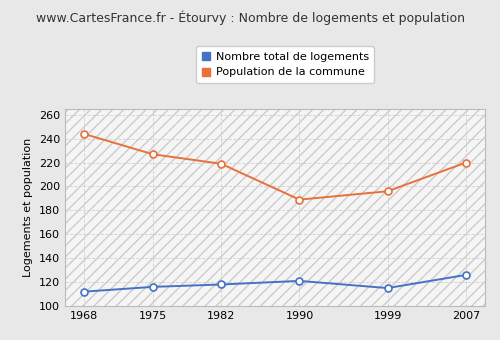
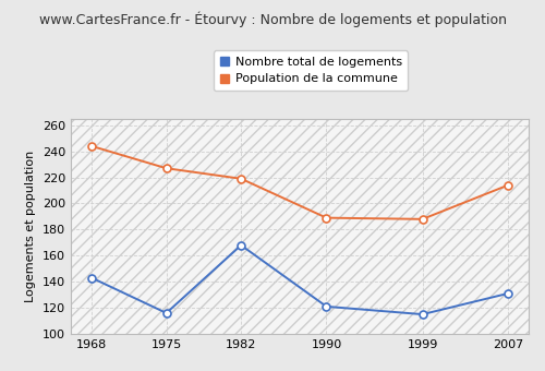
Nombre total de logements/1968: 112 -> 143
Nombre total de logements/1982: 118 -> 168
Population de la commune/1999: 196 -> 188
Nombre total de logements/2007: 126 -> 131
Population de la commune/2007: 220 -> 214
